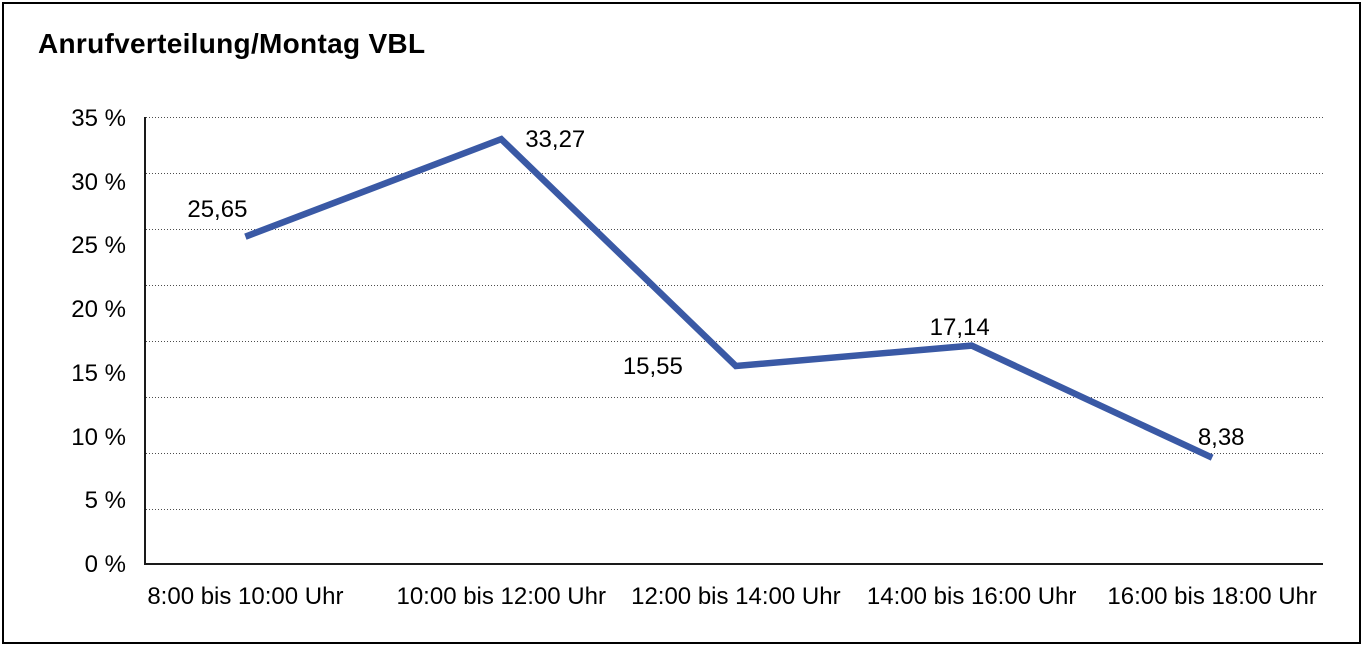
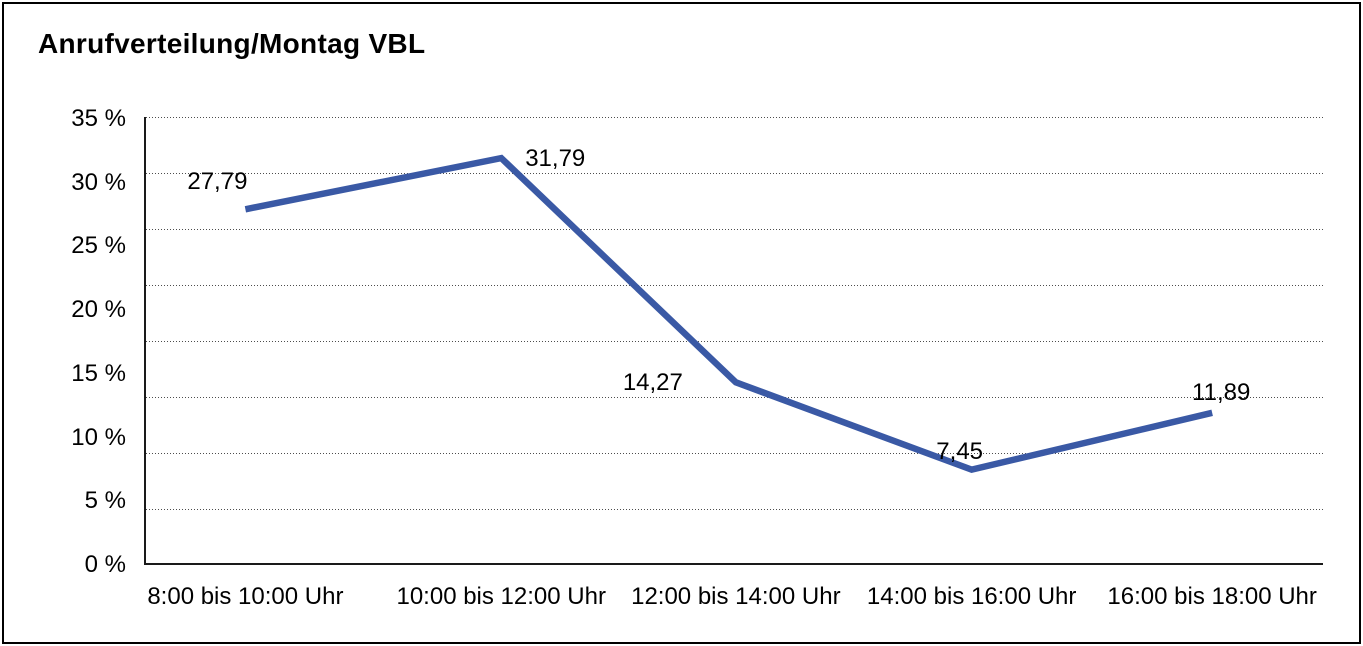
8:00 bis 10:00 Uhr: 25,65 -> 27,79
10:00 bis 12:00 Uhr: 33,27 -> 31,79
12:00 bis 14:00 Uhr: 15,55 -> 14,27
14:00 bis 16:00 Uhr: 17,14 -> 7,45
16:00 bis 18:00 Uhr: 8,38 -> 11,89
